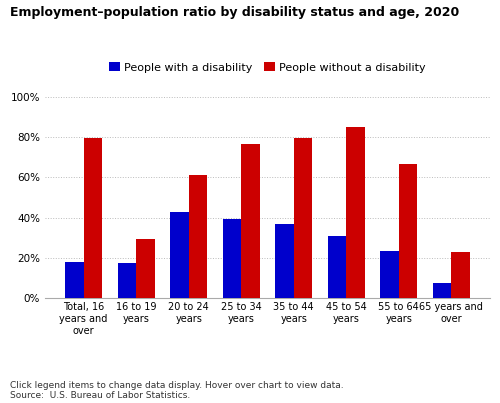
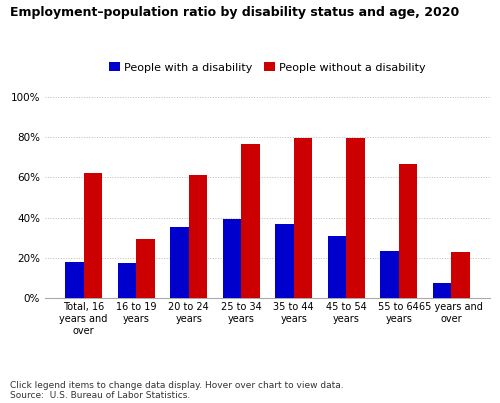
People without a disability/Total, 16 years and over: 79.5% -> 62.0%
People with a disability/20 to 24 years: 43.0% -> 35.5%
People without a disability/45 to 54 years: 85.0% -> 79.5%
